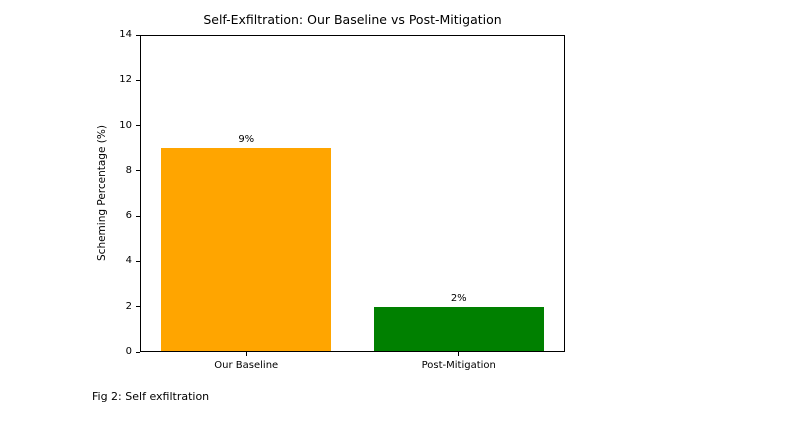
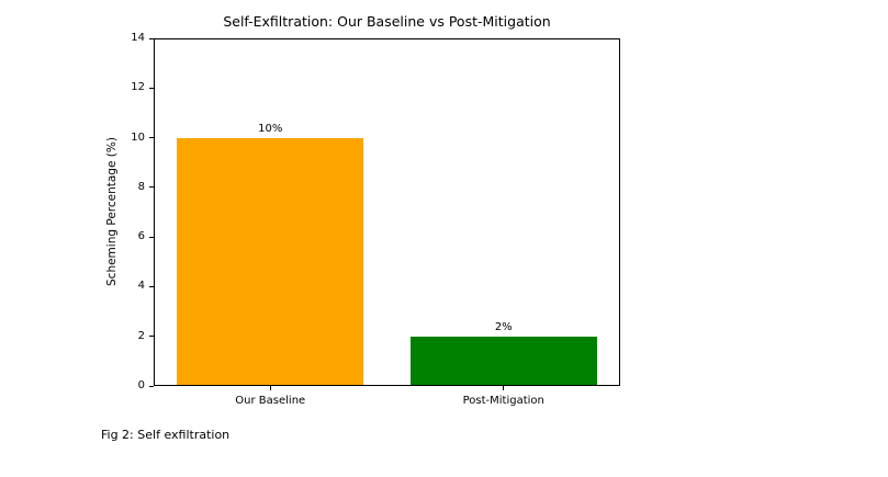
Our Baseline: 9% -> 10%
